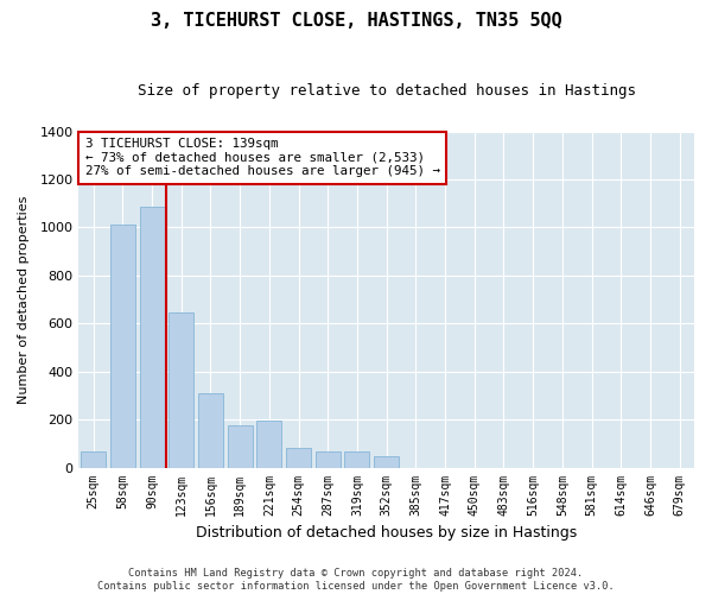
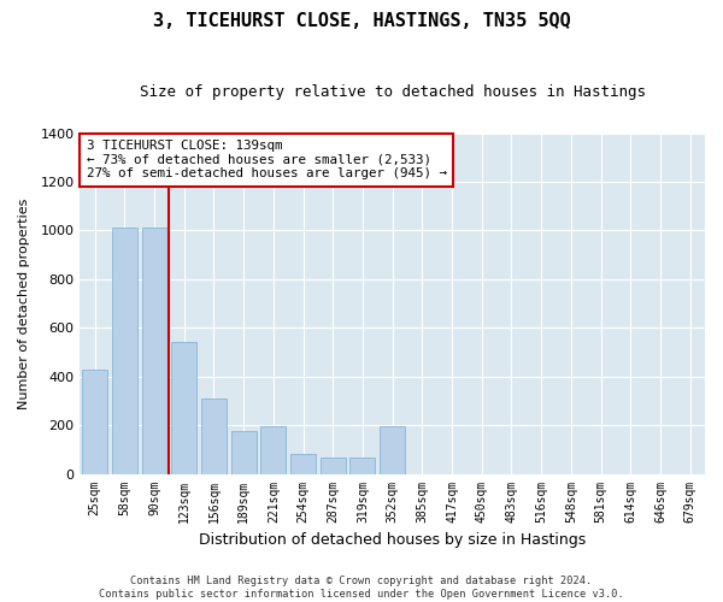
25sqm: 65 -> 430
90sqm: 1085 -> 1010
123sqm: 645 -> 540
352sqm: 45 -> 195
